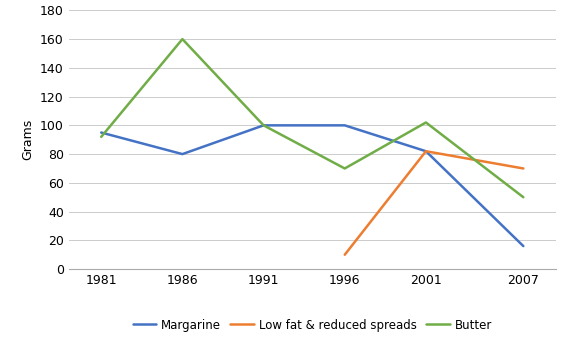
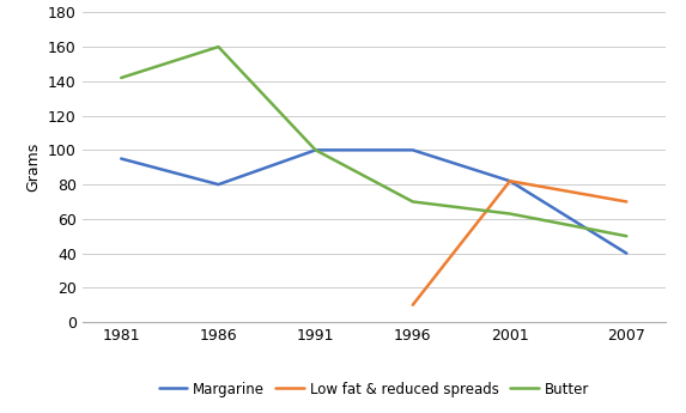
Butter/1981: 92 -> 142
Butter/2001: 102 -> 63
Margarine/2007: 16 -> 40
